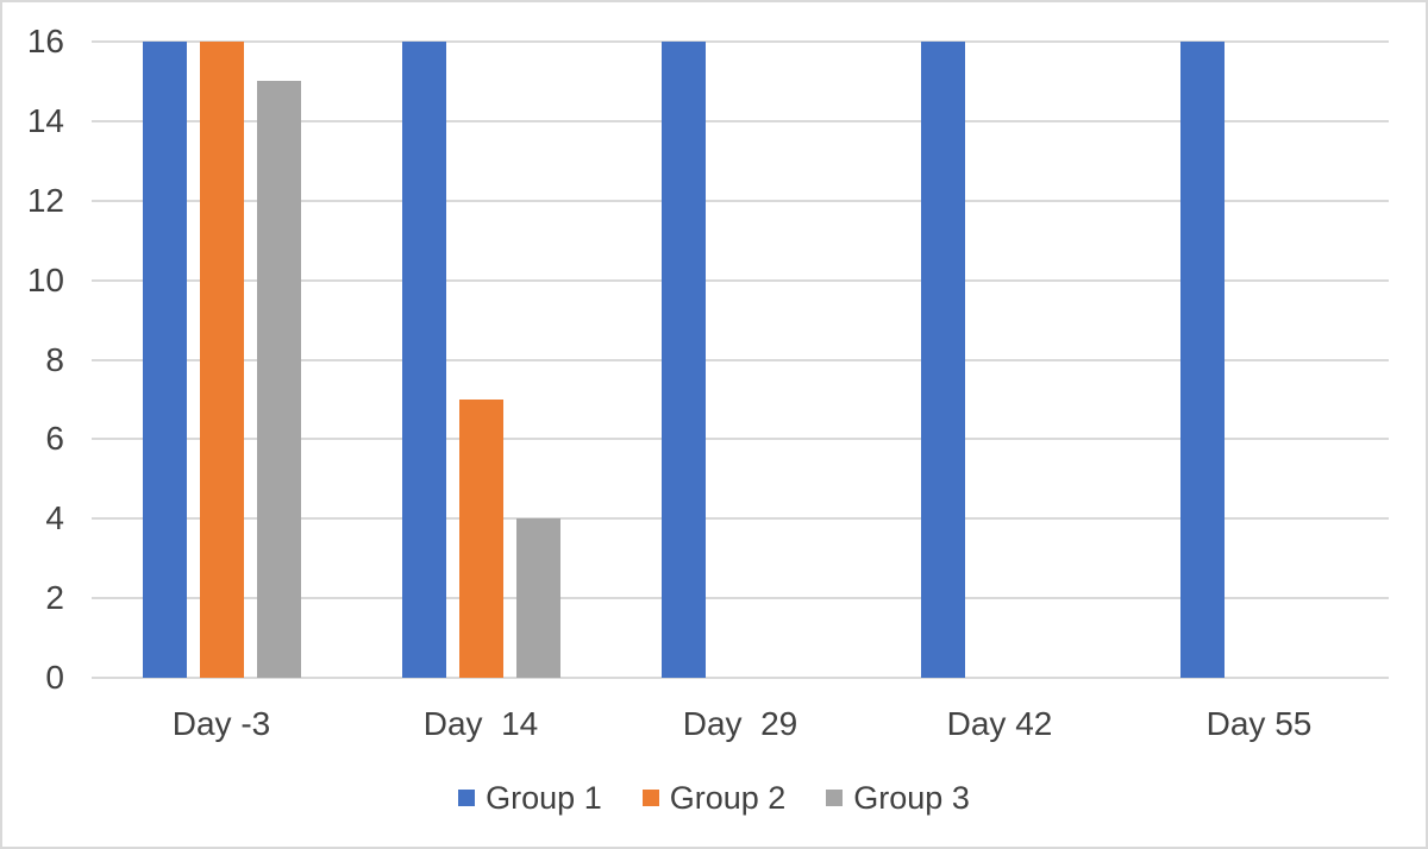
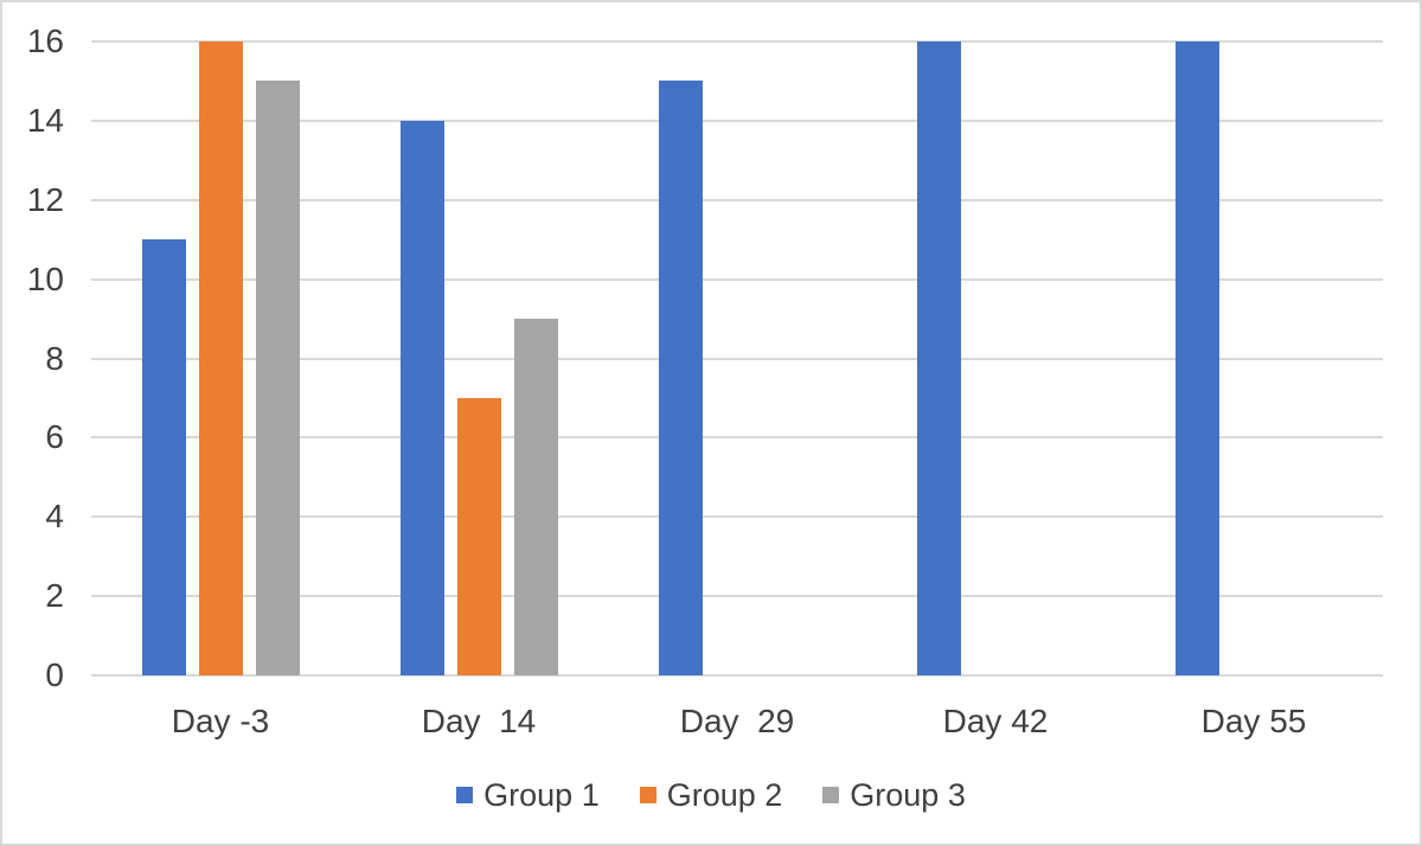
Group 1/Day -3: 16 -> 11
Group 1/Day 14: 16 -> 14
Group 3/Day 14: 4 -> 9
Group 1/Day 29: 16 -> 15
